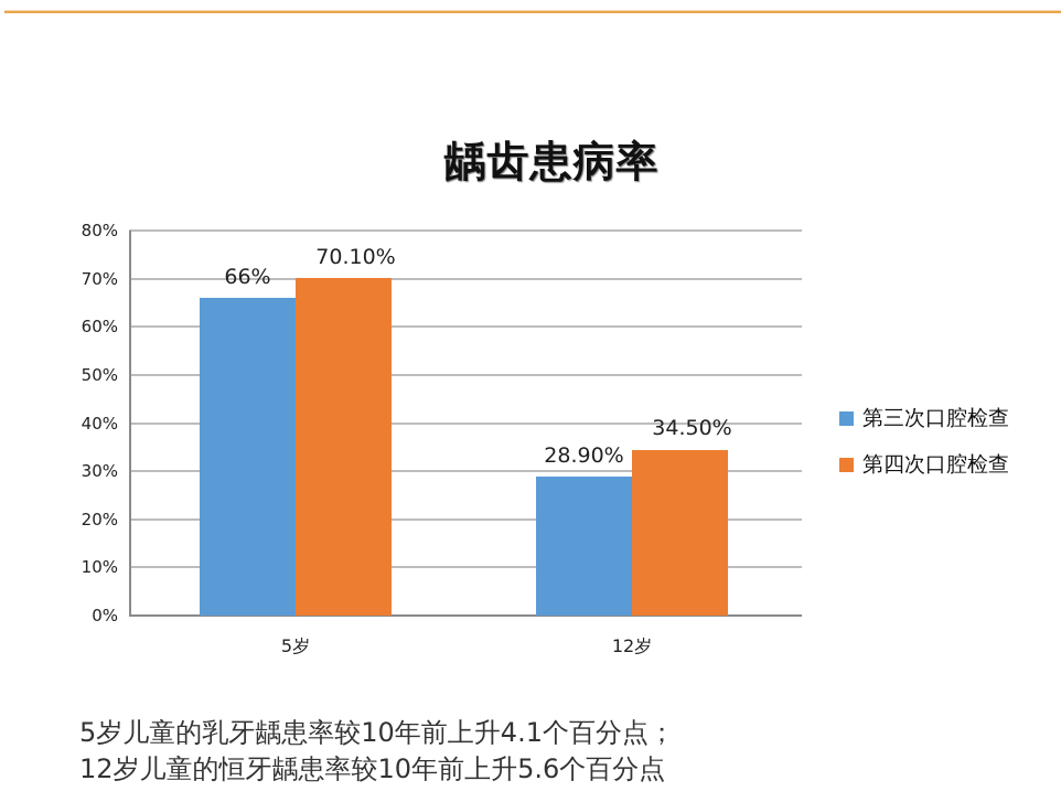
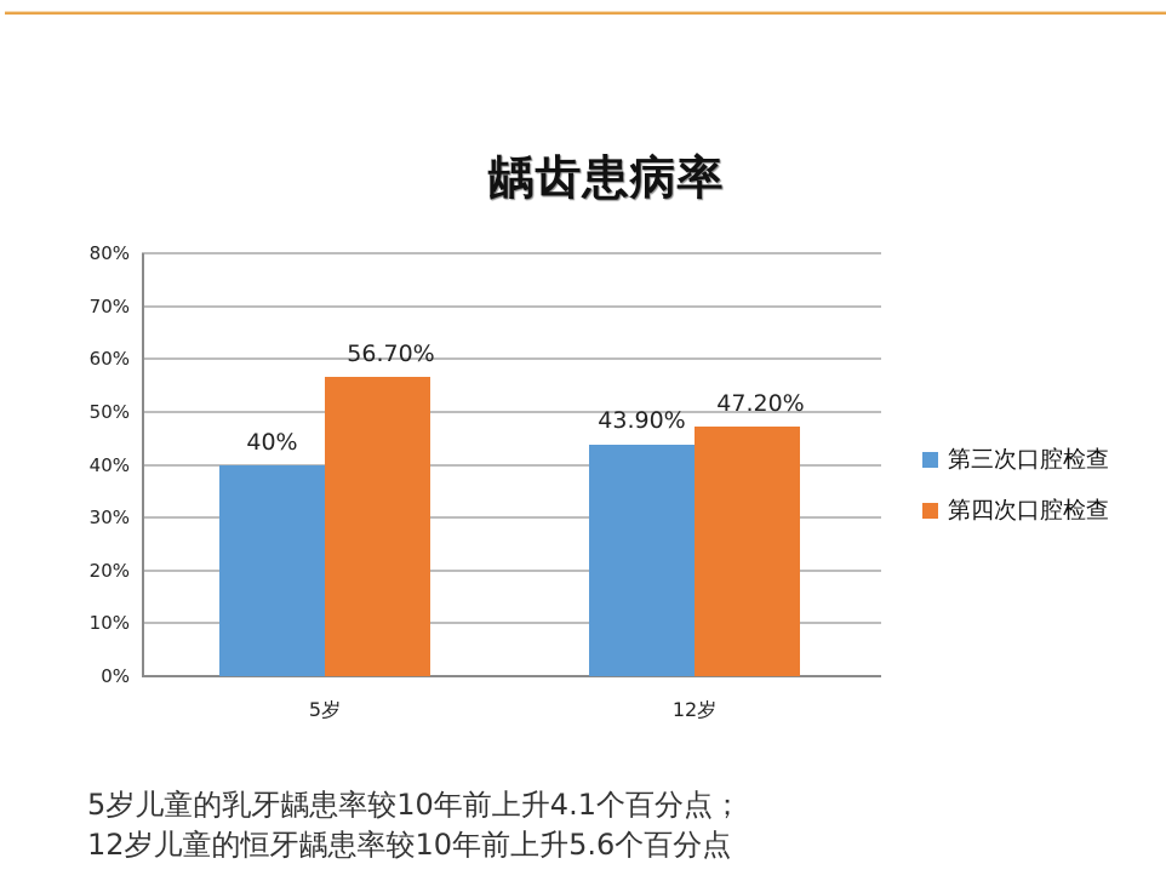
第三次口腔检查/5岁: 66% -> 40%
第四次口腔检查/5岁: 70.10% -> 56.70%
第三次口腔检查/12岁: 28.90% -> 43.90%
第四次口腔检查/12岁: 34.50% -> 47.20%
